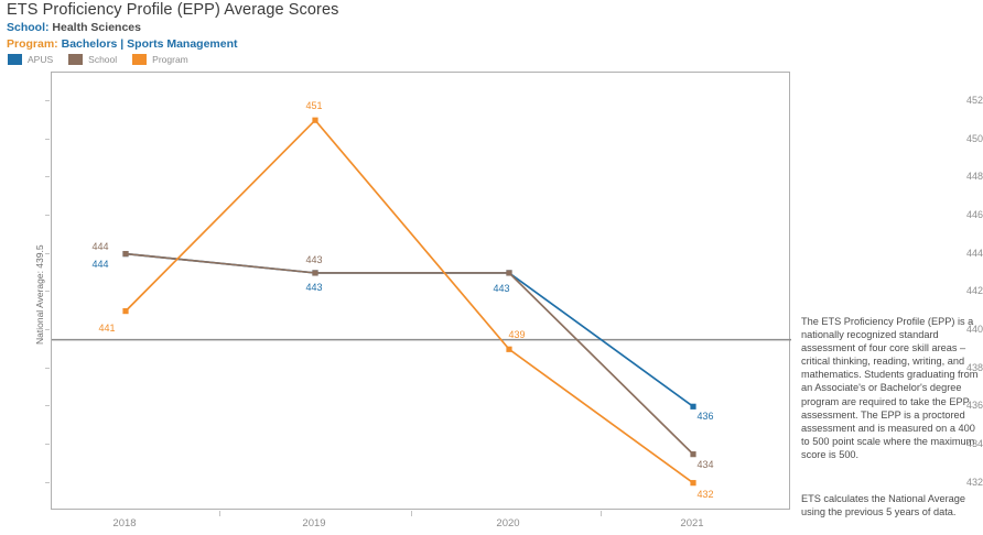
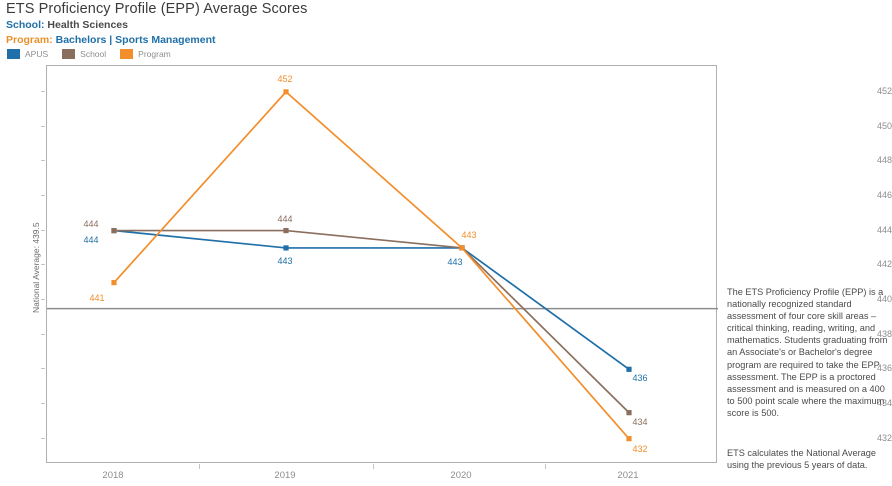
School/2019: 443 -> 444
Program/2019: 451 -> 452
Program/2020: 439 -> 443
